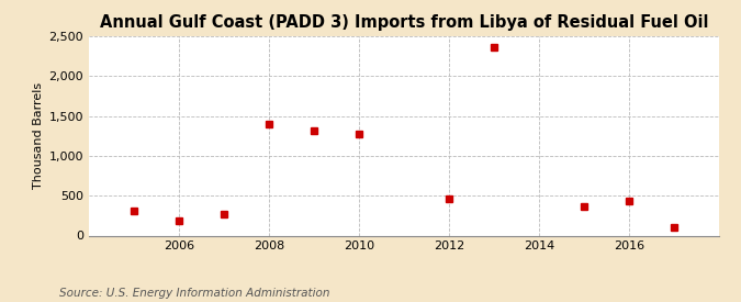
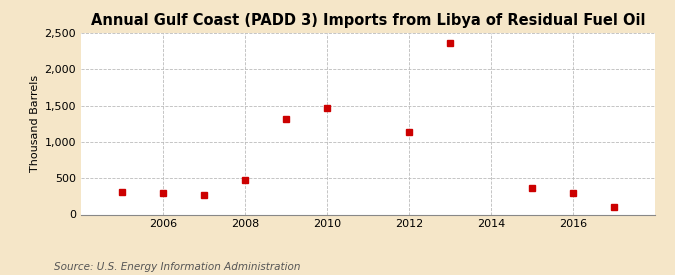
2006: 180 -> 300
2008: 1,400 -> 470
2010: 1,280 -> 1,470
2012: 460 -> 1,130
2016: 440 -> 290
